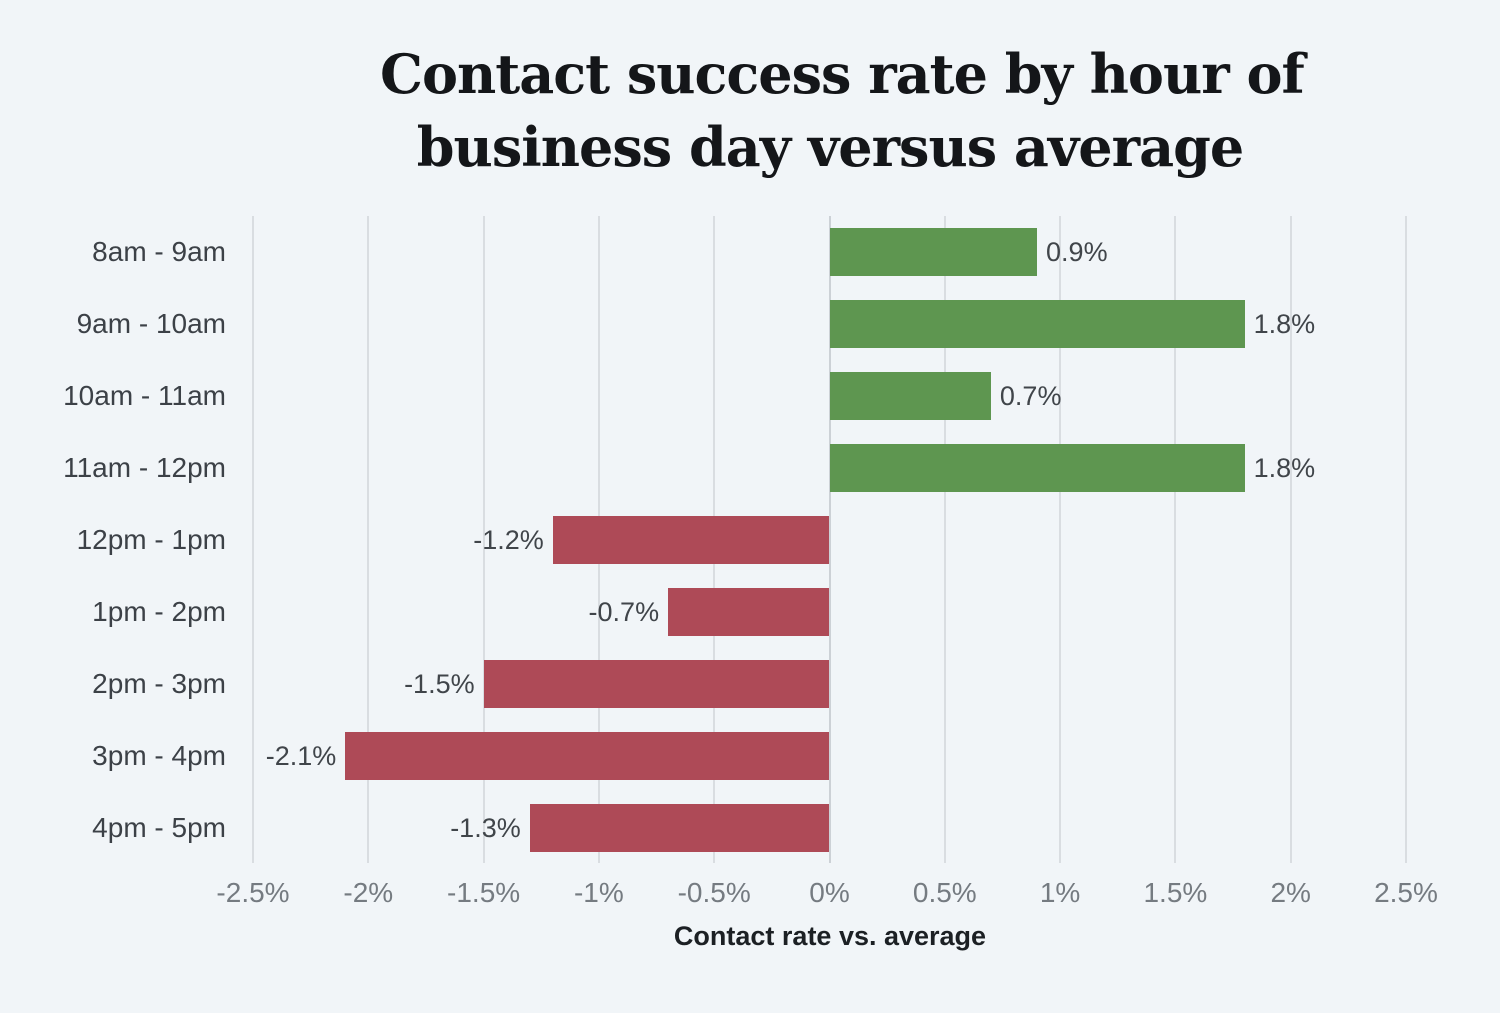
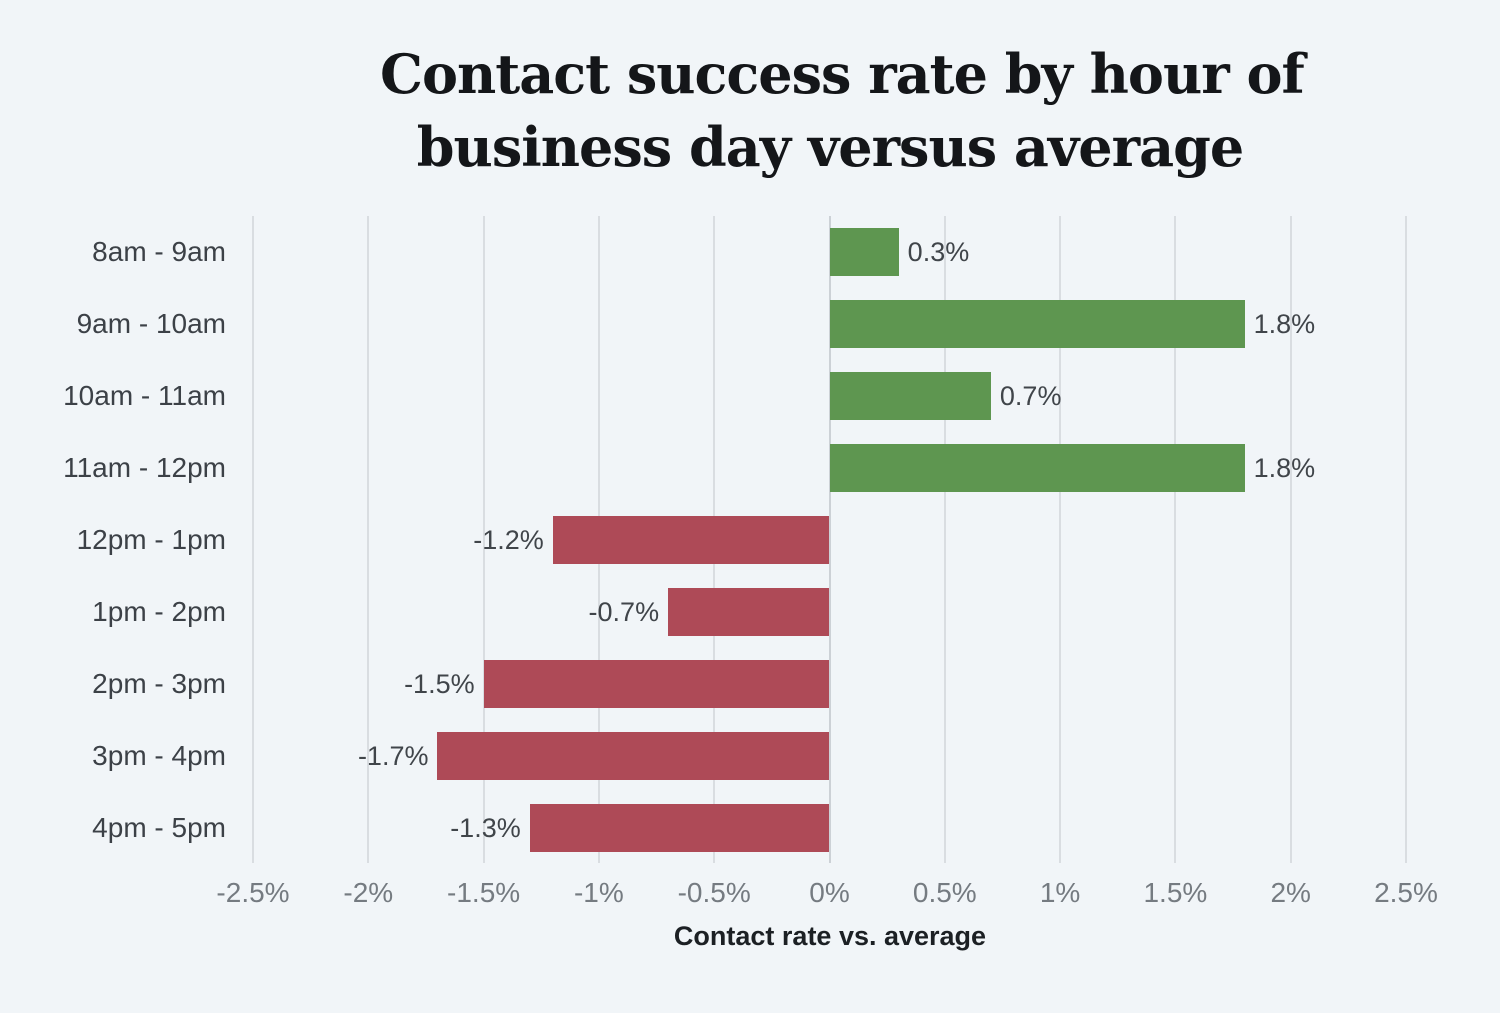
8am - 9am: 0.9% -> 0.3%
3pm - 4pm: -2.1% -> -1.7%
